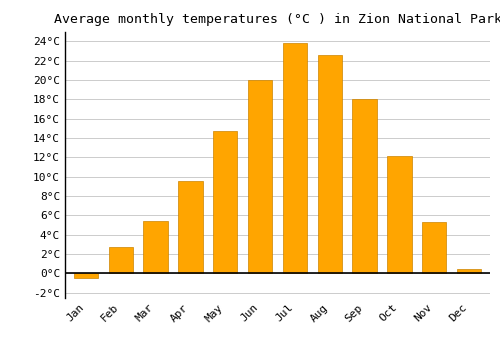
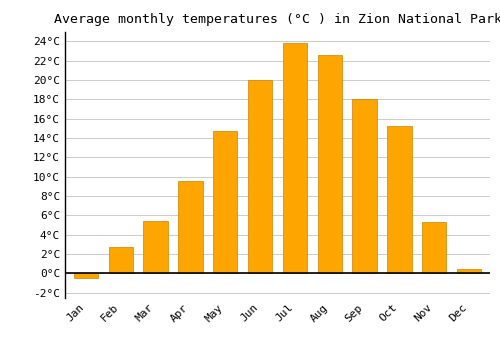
Oct: 12.1°C -> 15.2°C
